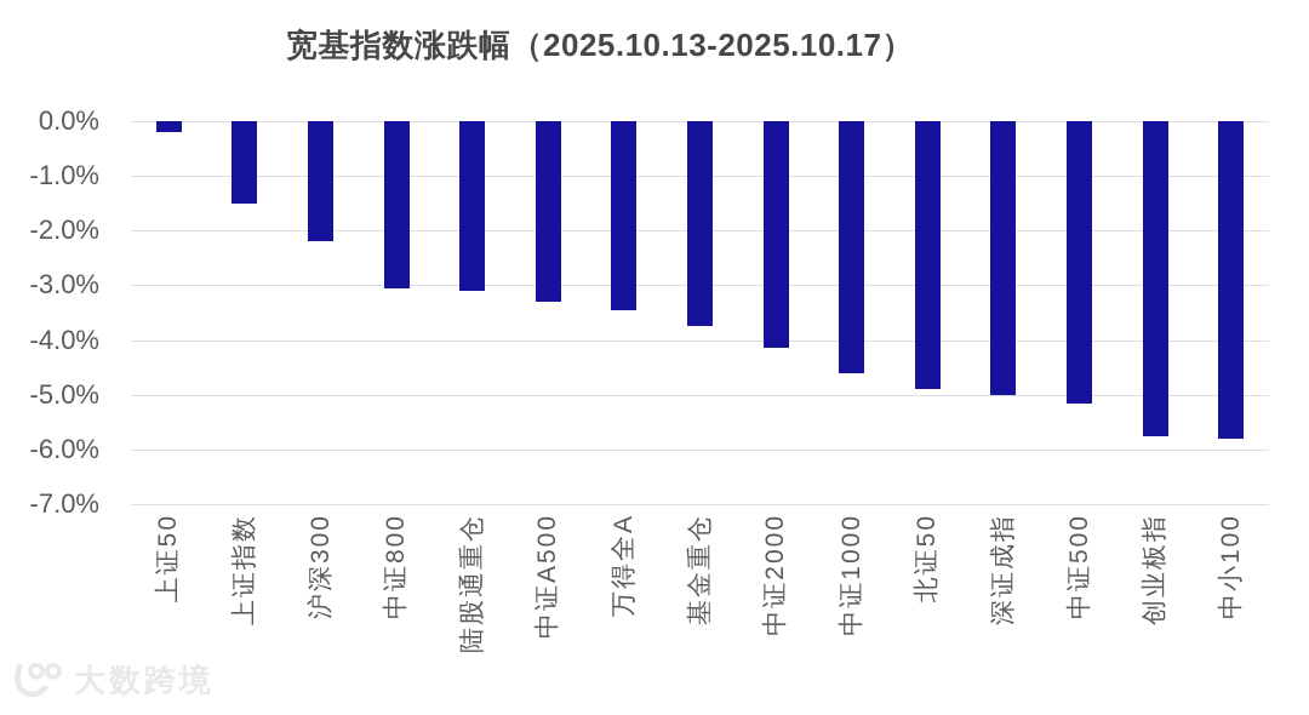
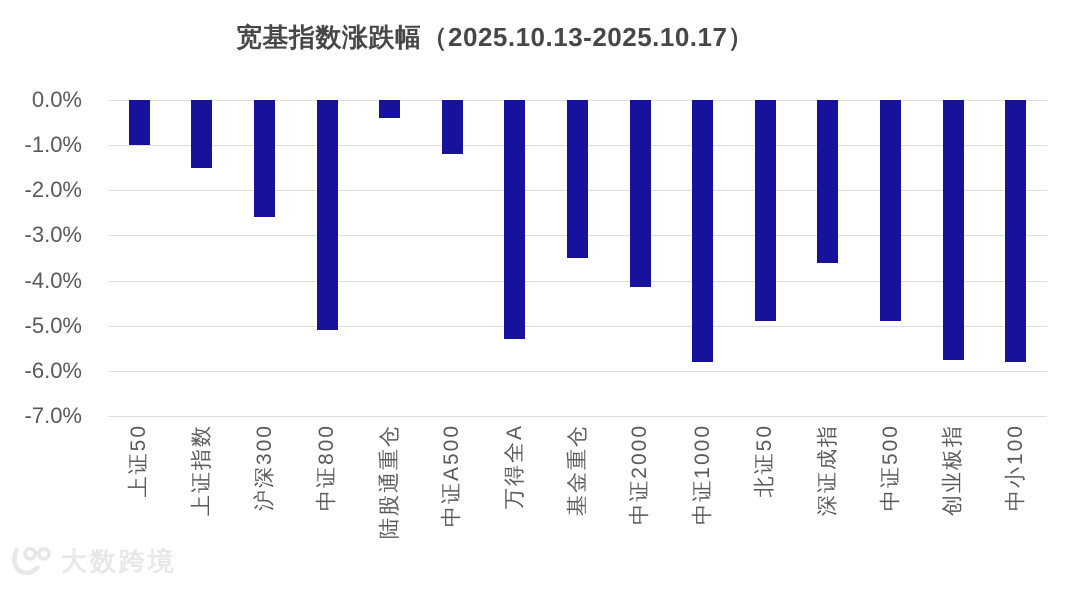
上证50: -0.2% -> -1.0%
沪深300: -2.2% -> -2.6%
中证800: -3.0% -> -5.1%
陆股通重仓: -3.1% -> -0.4%
中证A500: -3.3% -> -1.2%
万得全A: -3.5% -> -5.3%
基金重仓: -3.8% -> -3.5%
中证1000: -4.6% -> -5.8%
深证成指: -5.0% -> -3.6%
中证500: -5.2% -> -4.9%
